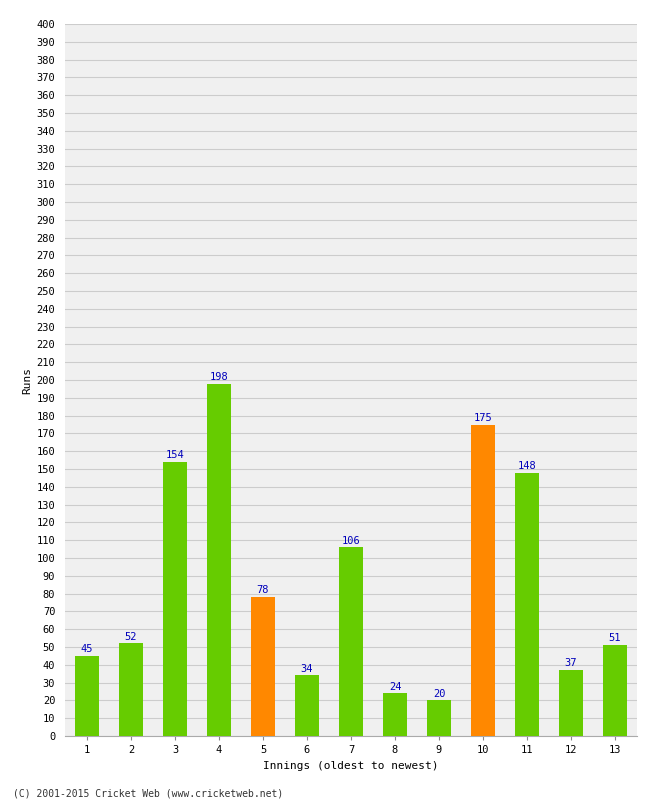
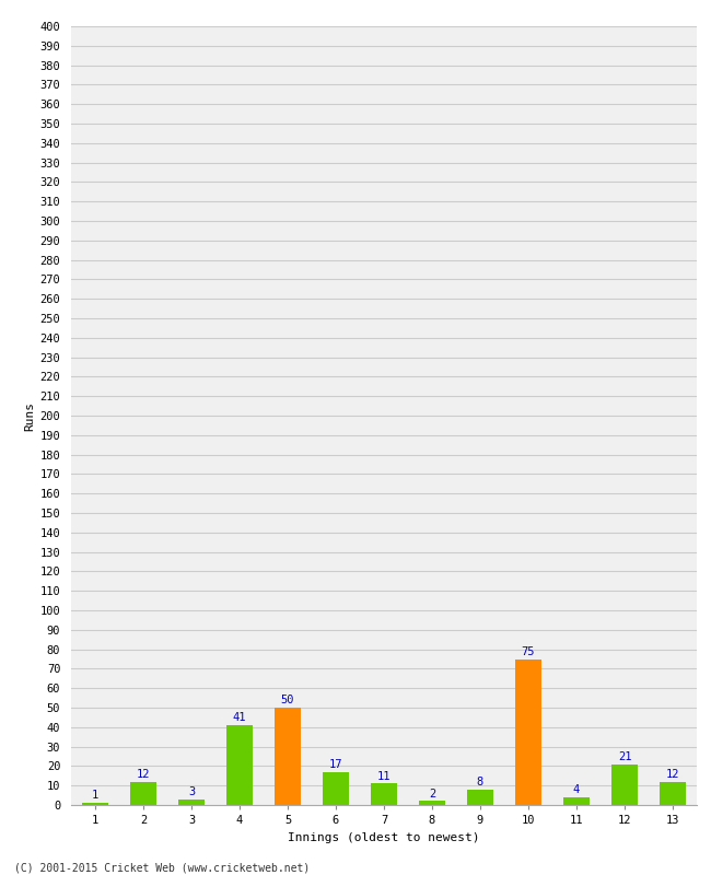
1: 45 -> 1
2: 52 -> 12
3: 154 -> 3
4: 198 -> 41
5: 78 -> 50
6: 34 -> 17
7: 106 -> 11
8: 24 -> 2
9: 20 -> 8
10: 175 -> 75
11: 148 -> 4
12: 37 -> 21
13: 51 -> 12
